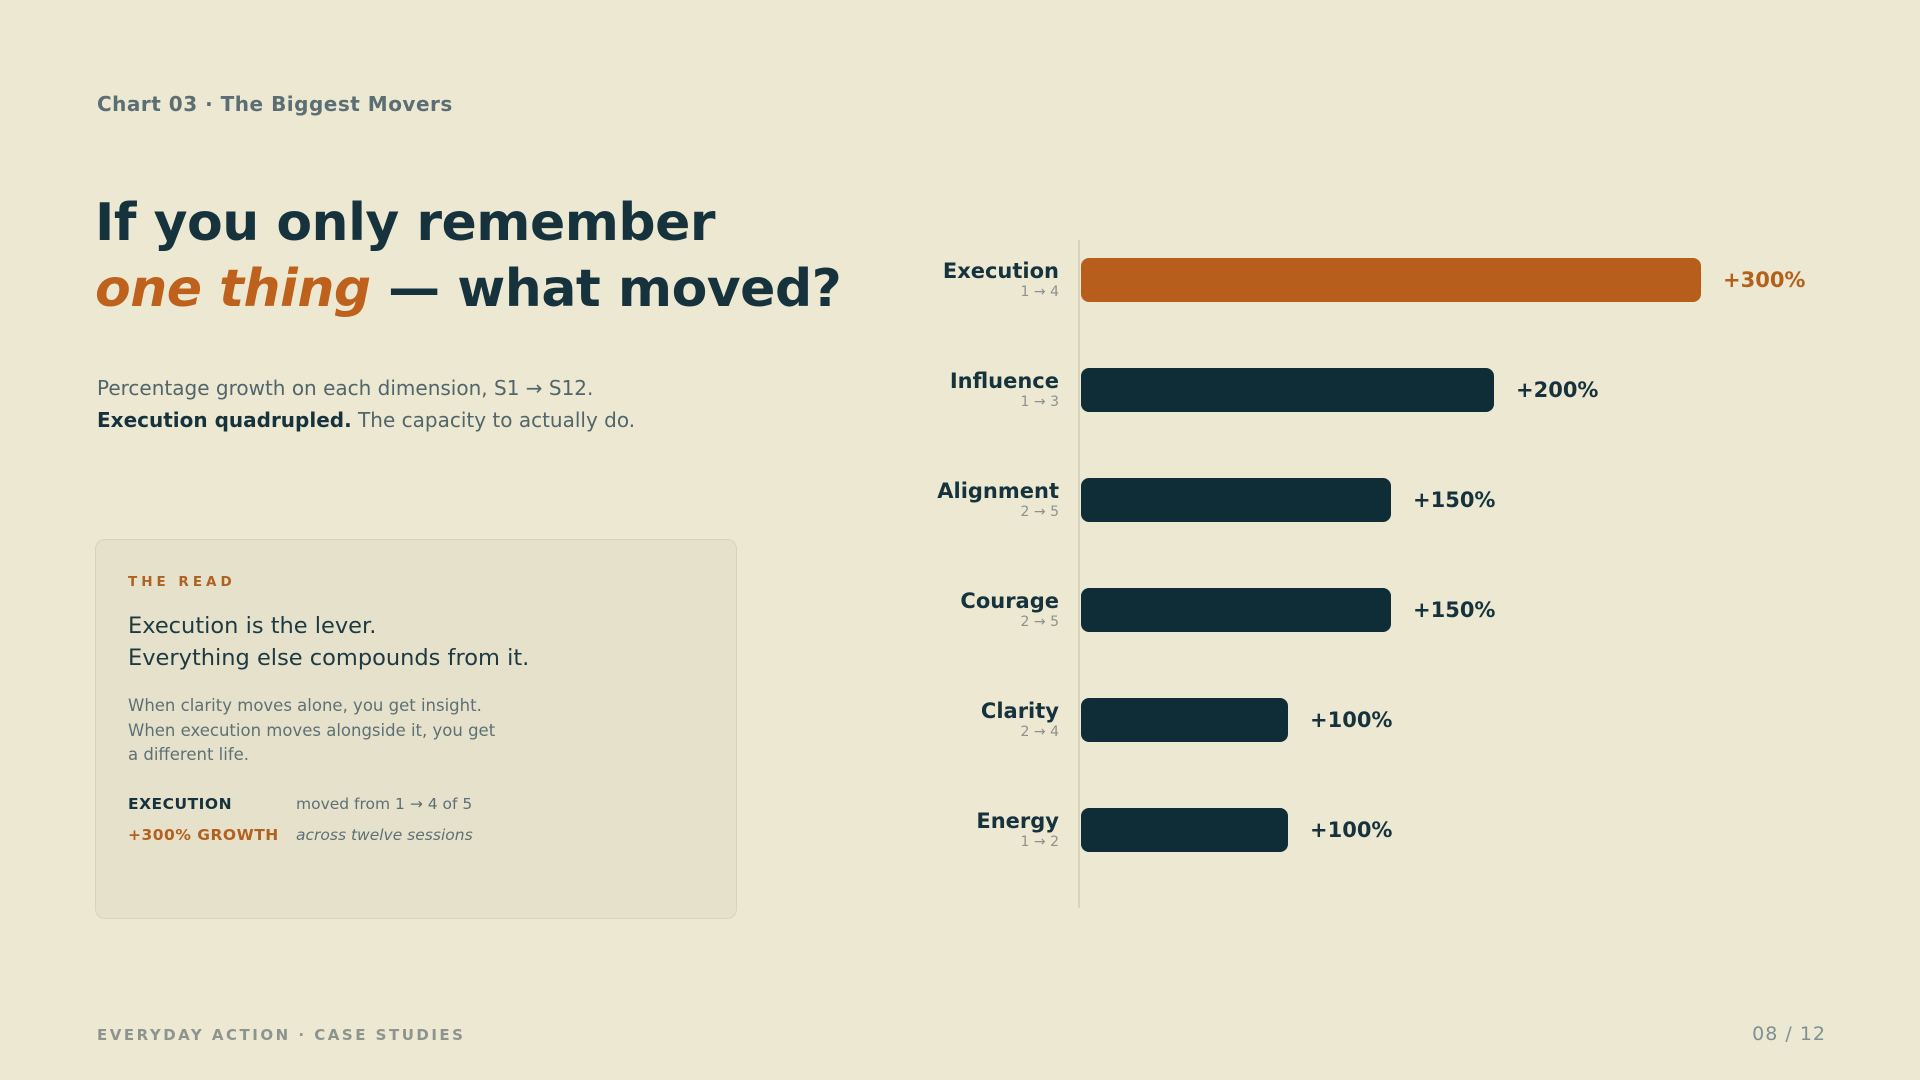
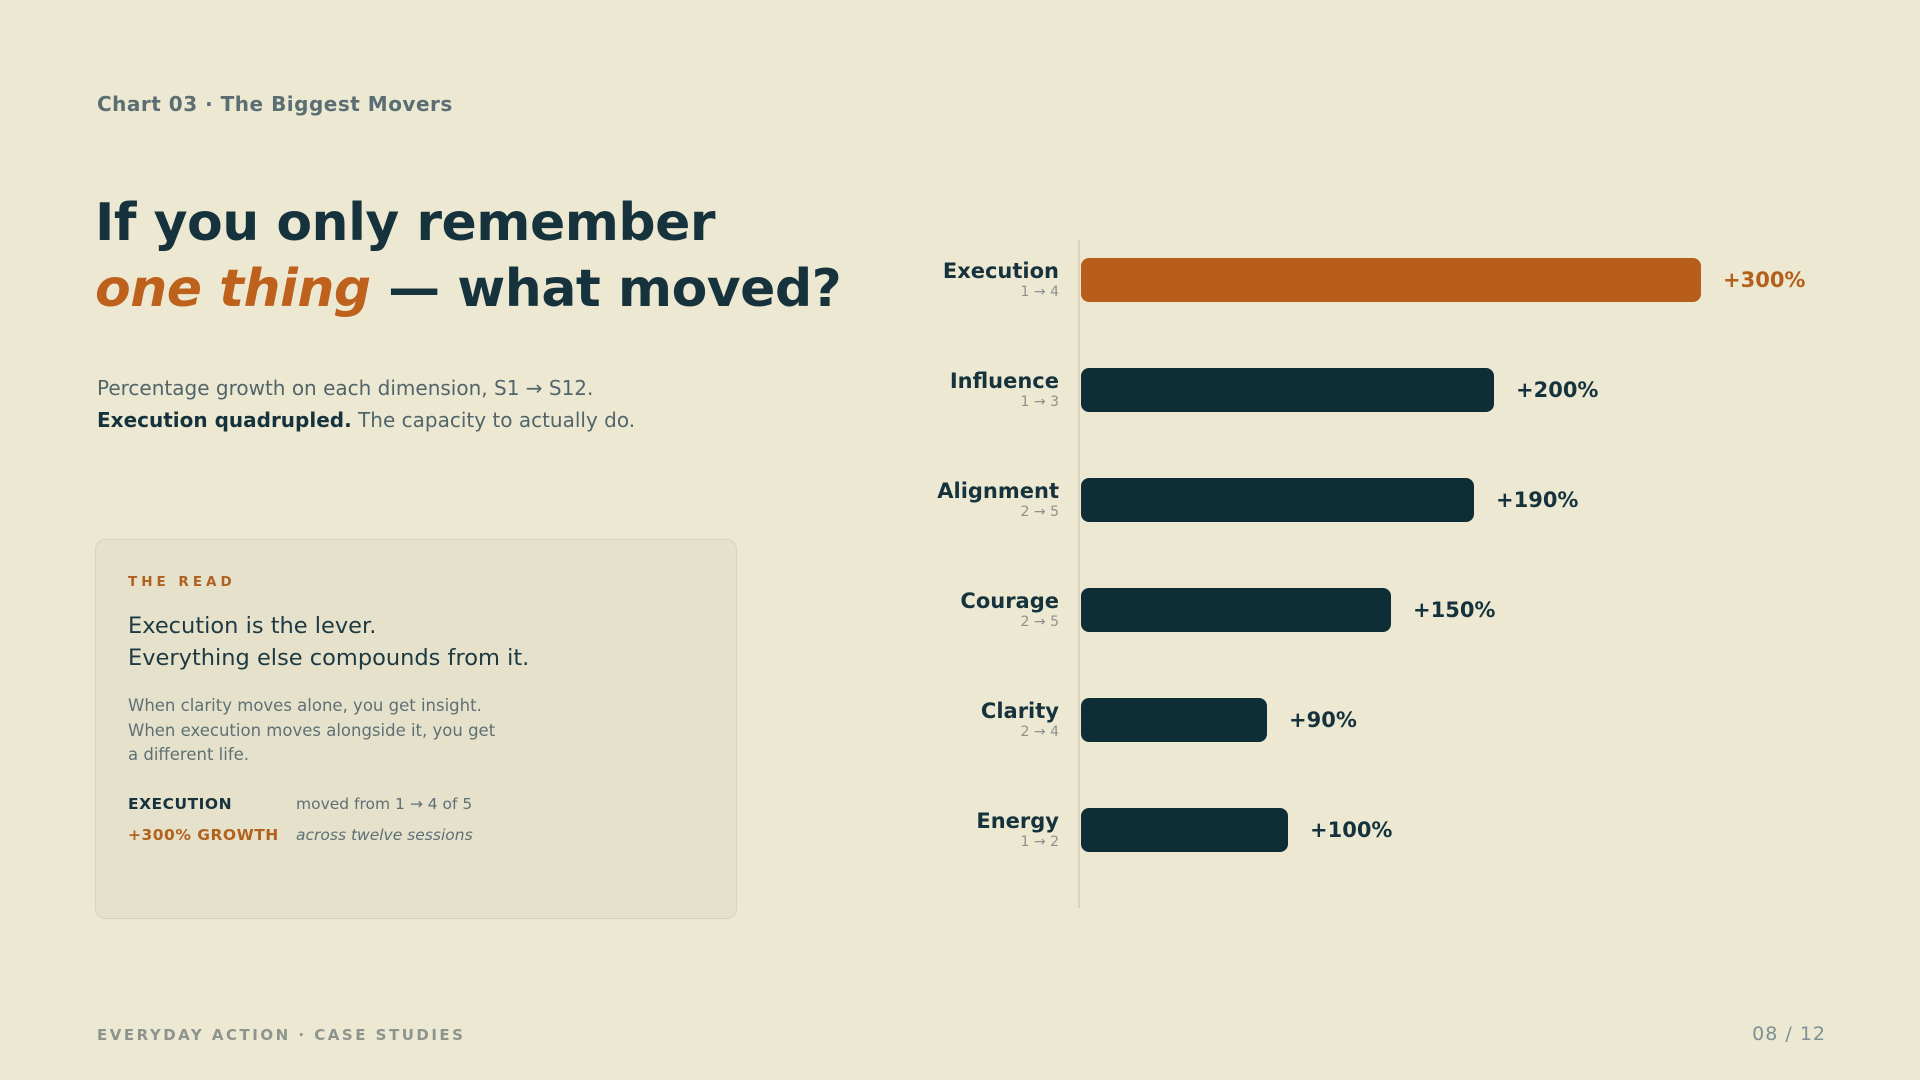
Alignment: +150% -> +190%
Clarity: +100% -> +90%
